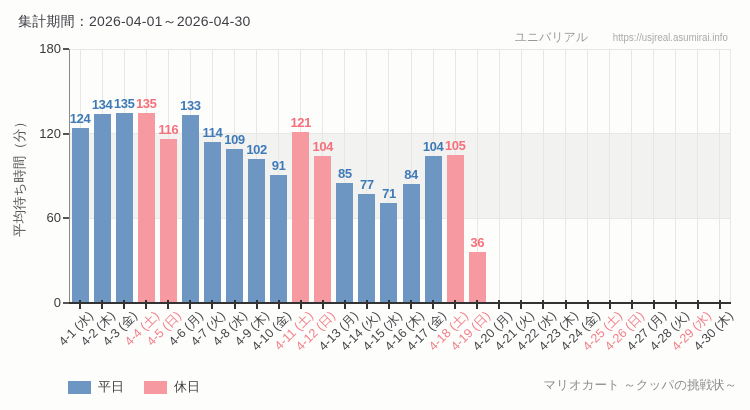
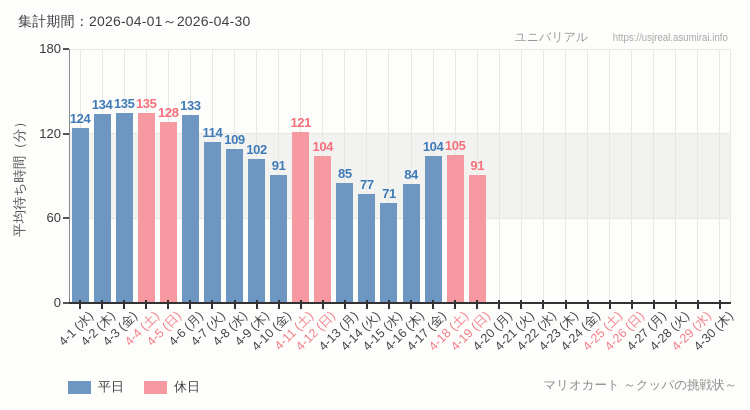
4-5 (日): 116 -> 128
4-19 (日): 36 -> 91
